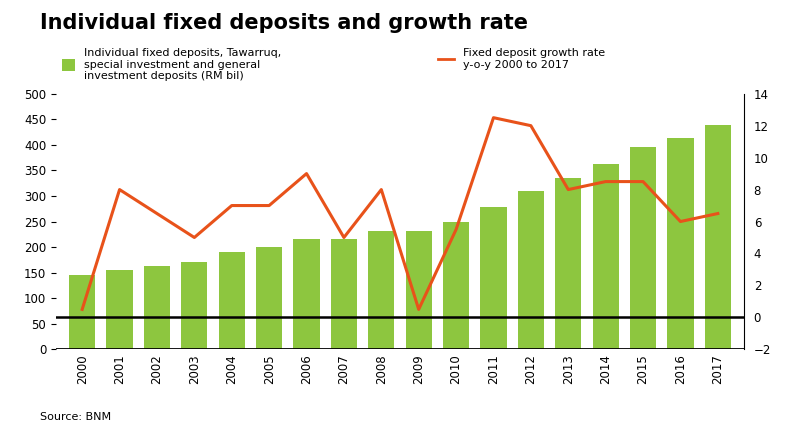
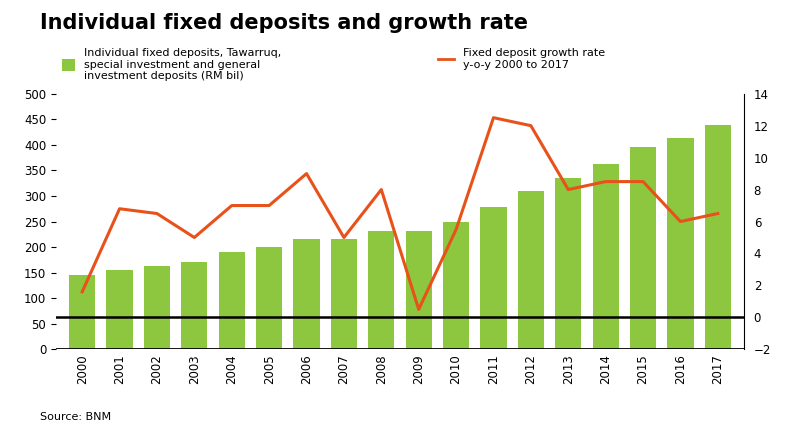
Fixed deposit growth rate y-o-y 2000 to 2017/2000: 0.5 -> 1.6
Fixed deposit growth rate y-o-y 2000 to 2017/2001: 8.0 -> 6.8
